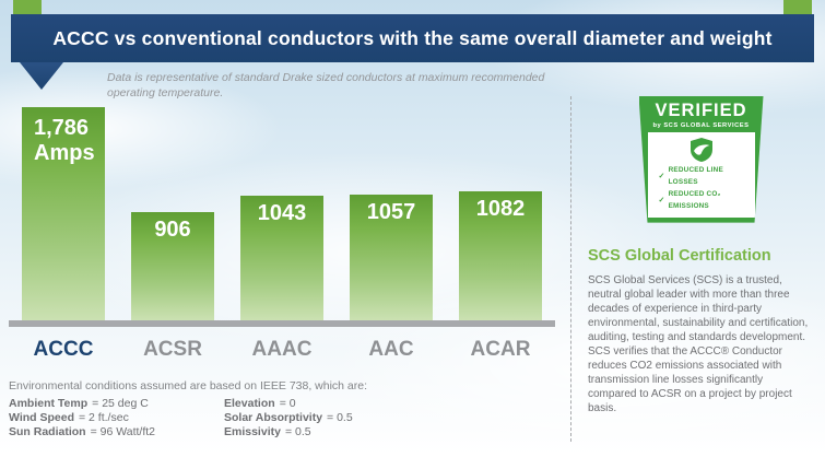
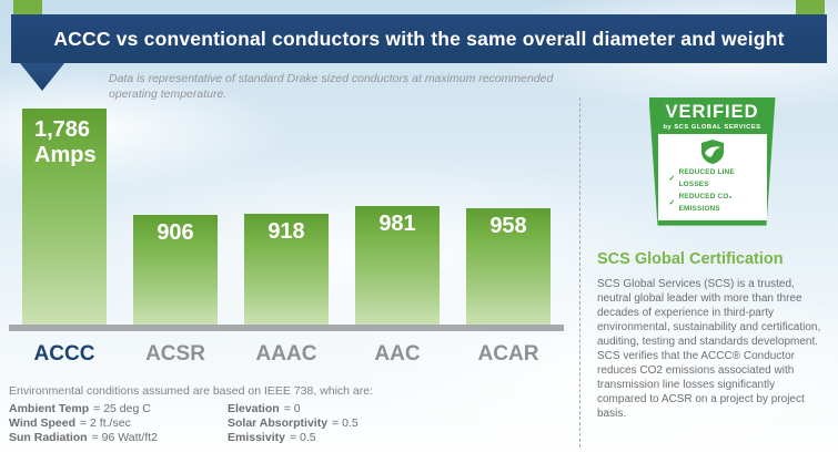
AAAC: 1043 -> 918
AAC: 1057 -> 981
ACAR: 1082 -> 958
